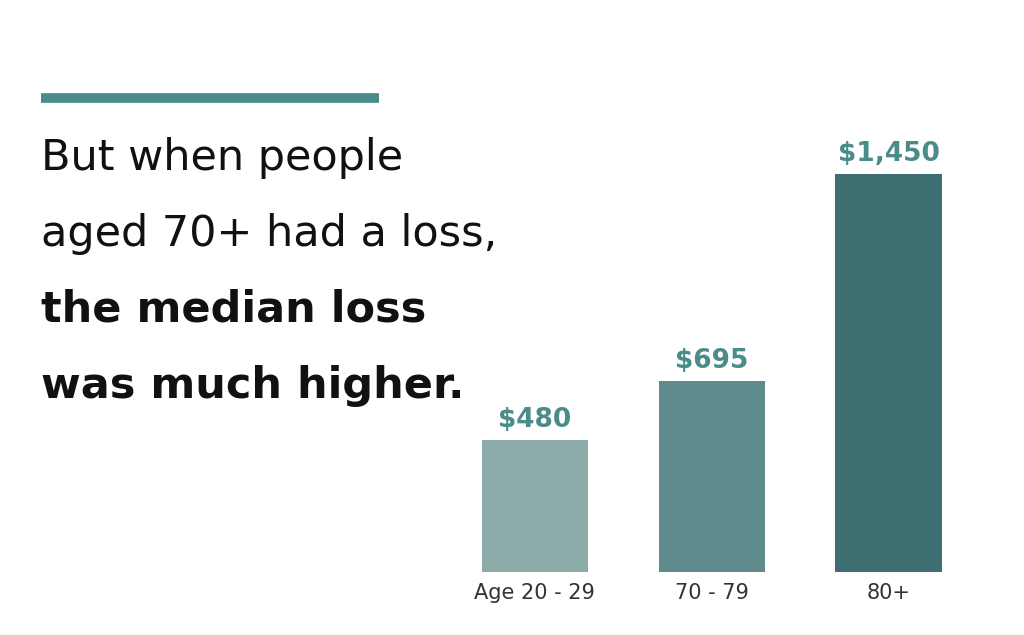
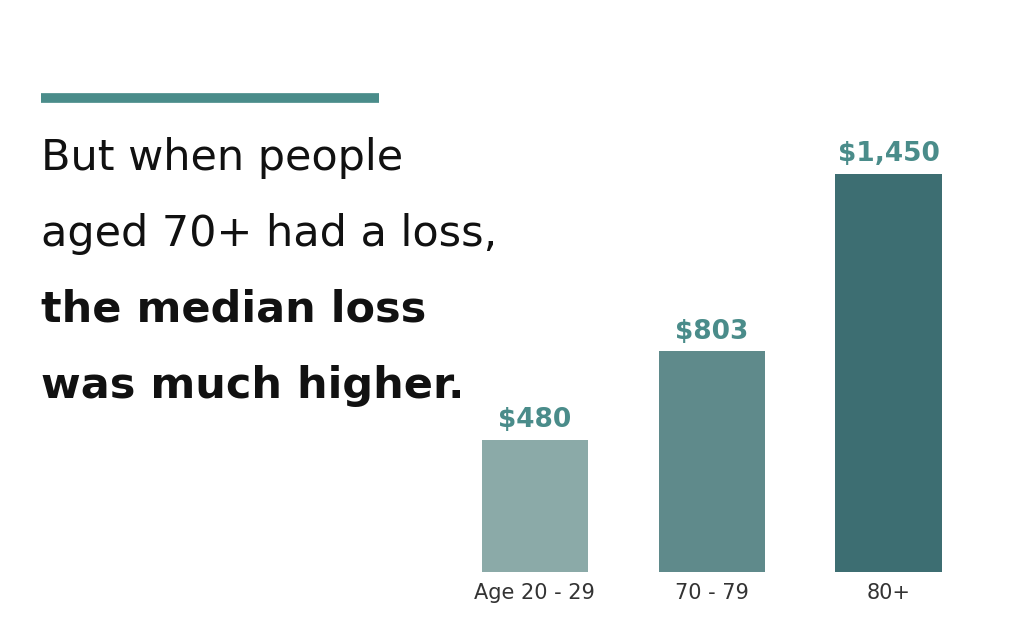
70 - 79: $695 -> $803
